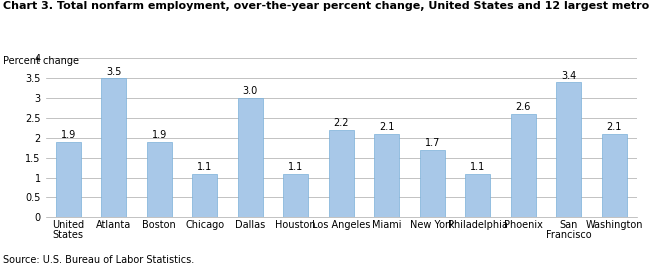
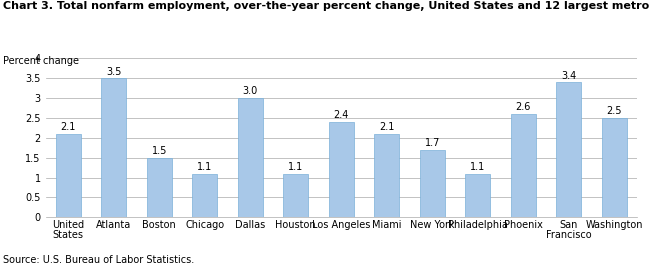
United States: 1.9 -> 2.1
Boston: 1.9 -> 1.5
Los Angeles: 2.2 -> 2.4
Washington: 2.1 -> 2.5
